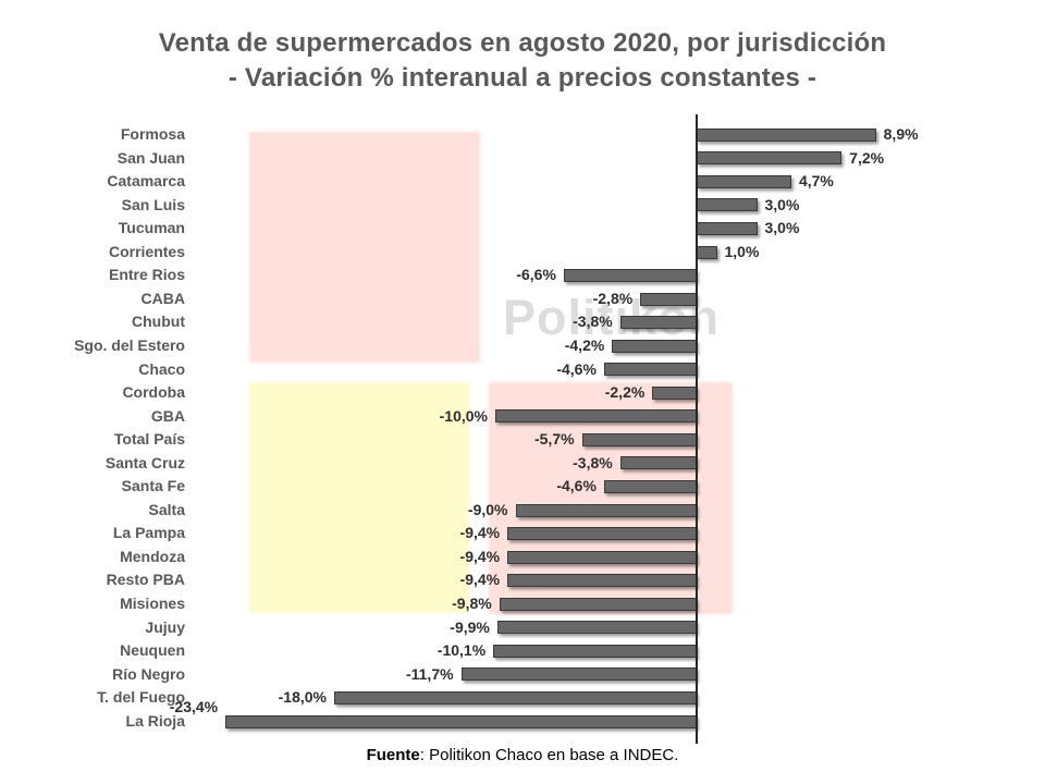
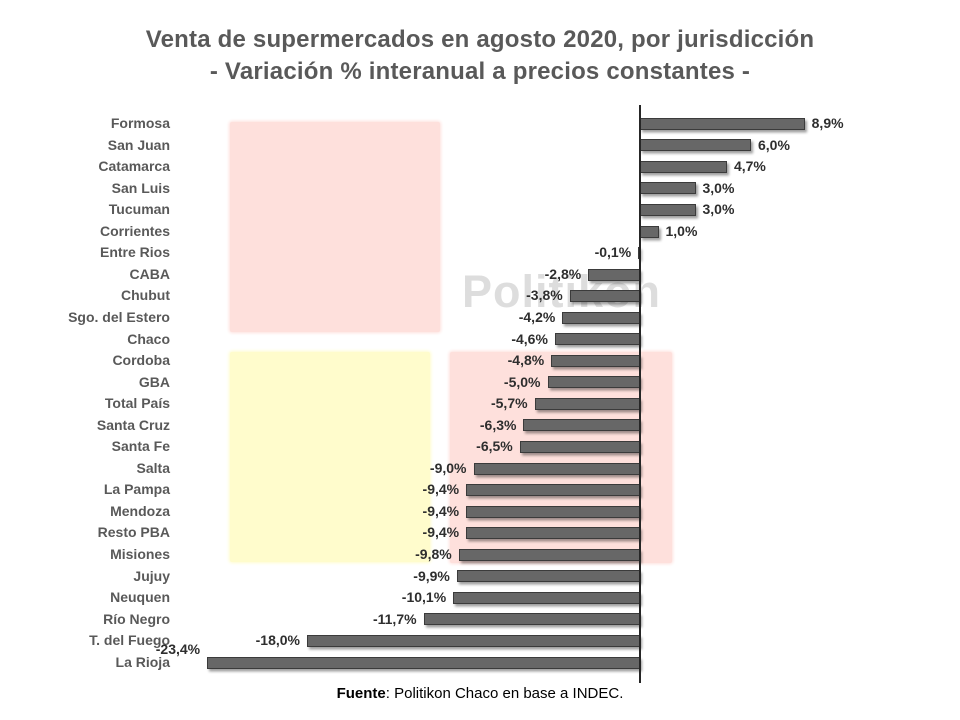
San Juan: 7,2% -> 6,0%
Entre Rios: -6,6% -> -0,1%
Cordoba: -2,2% -> -4,8%
GBA: -10,0% -> -5,0%
Santa Cruz: -3,8% -> -6,3%
Santa Fe: -4,6% -> -6,5%
